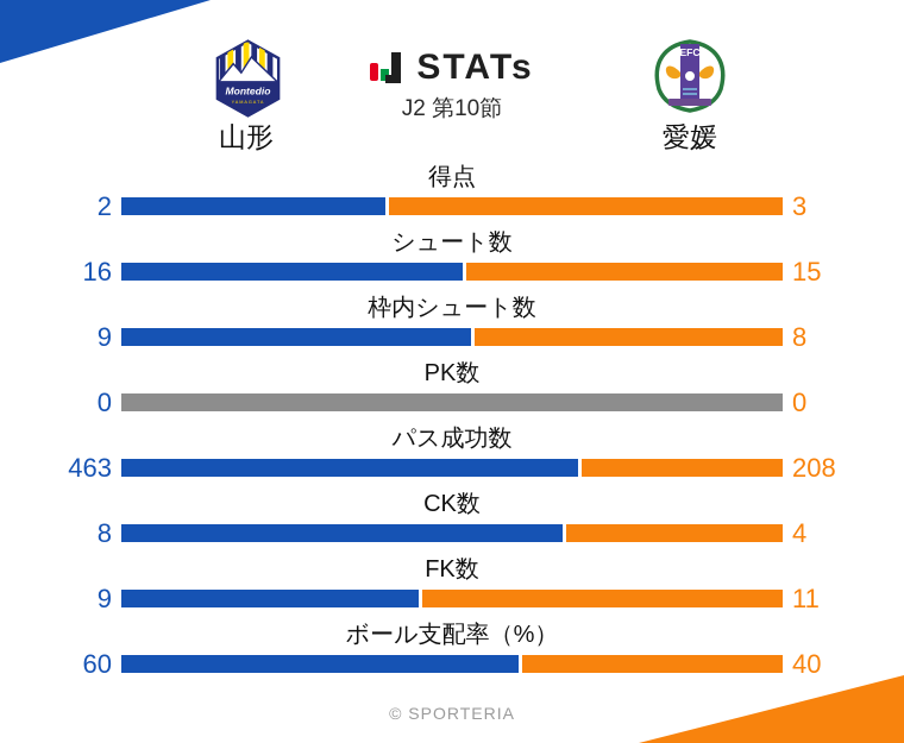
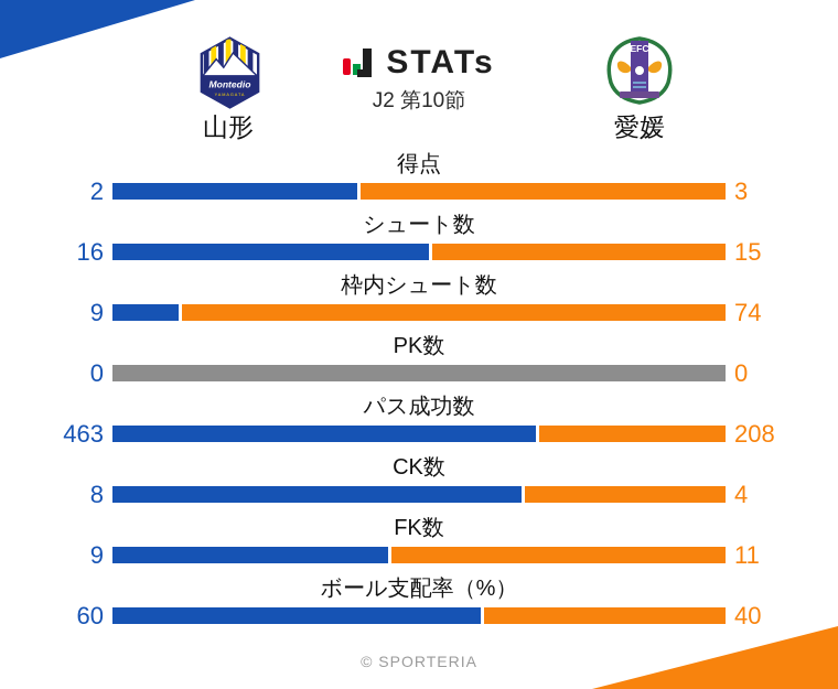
愛媛/枠内シュート数: 8 -> 74
